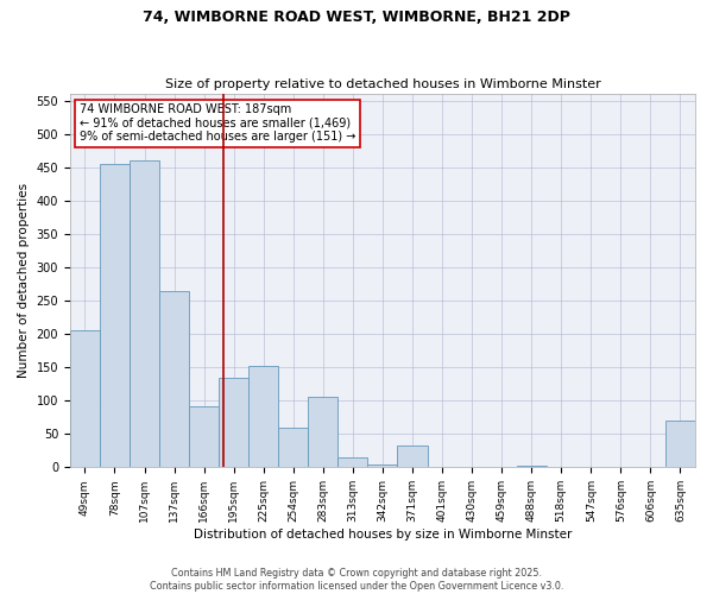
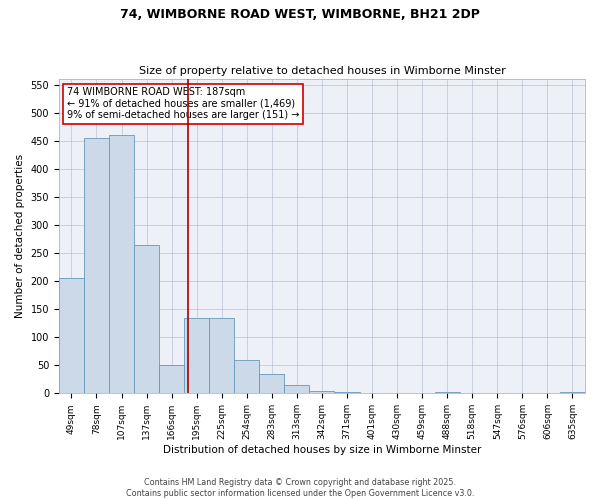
166sqm: 92 -> 50
225sqm: 152 -> 135
283sqm: 106 -> 35
371sqm: 32 -> 2
635sqm: 70 -> 2
